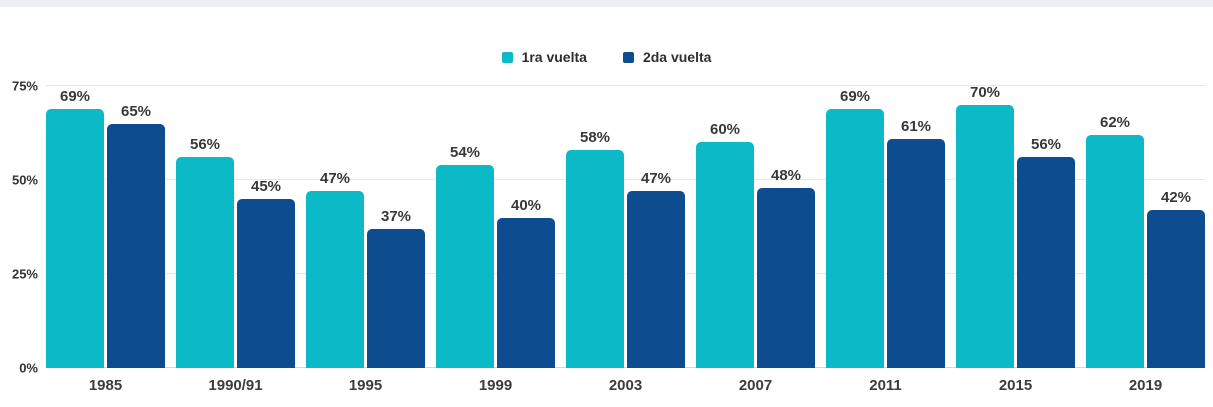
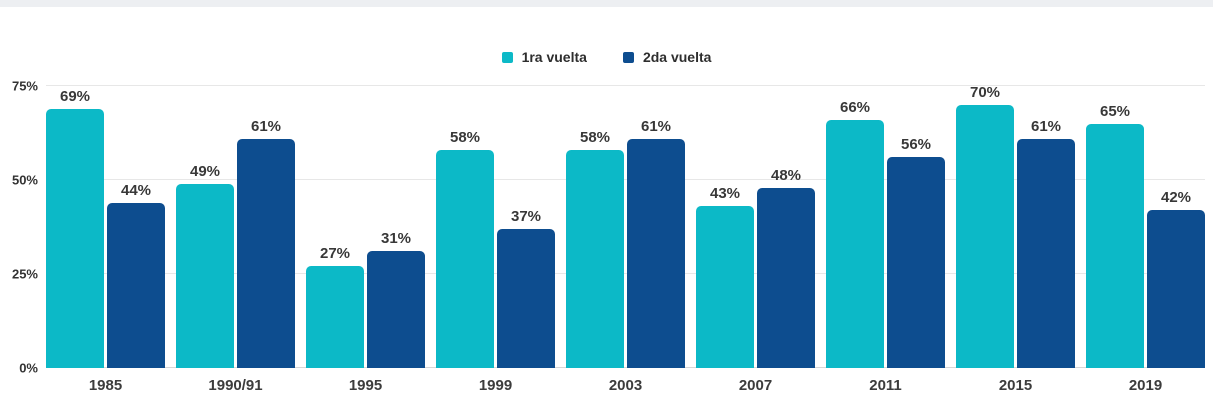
2da vuelta/1985: 65% -> 44%
1ra vuelta/1990/91: 56% -> 49%
2da vuelta/1990/91: 45% -> 61%
1ra vuelta/1995: 47% -> 27%
2da vuelta/1995: 37% -> 31%
1ra vuelta/1999: 54% -> 58%
2da vuelta/1999: 40% -> 37%
2da vuelta/2003: 47% -> 61%
1ra vuelta/2007: 60% -> 43%
1ra vuelta/2011: 69% -> 66%
2da vuelta/2011: 61% -> 56%
2da vuelta/2015: 56% -> 61%
1ra vuelta/2019: 62% -> 65%
